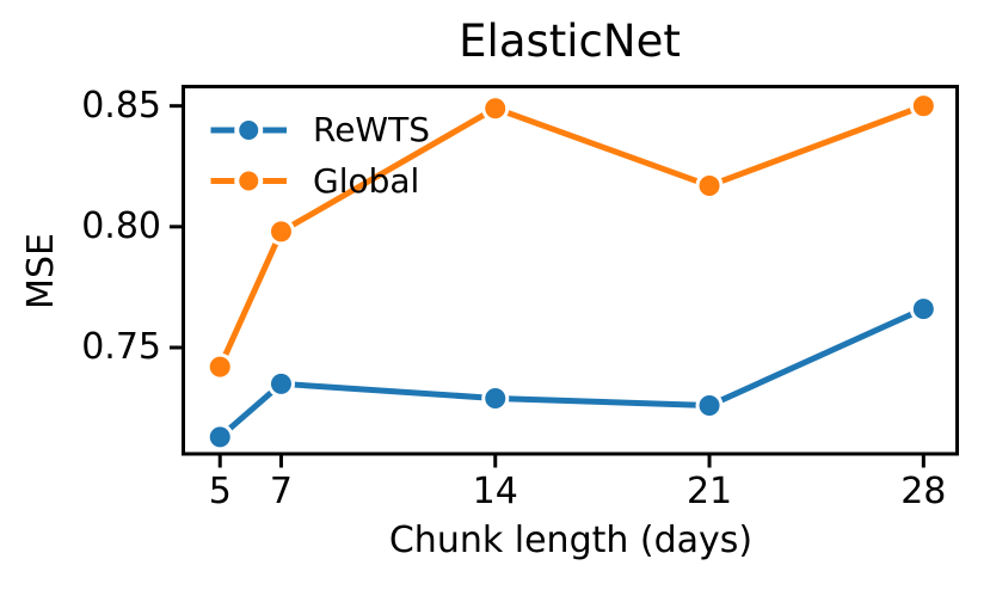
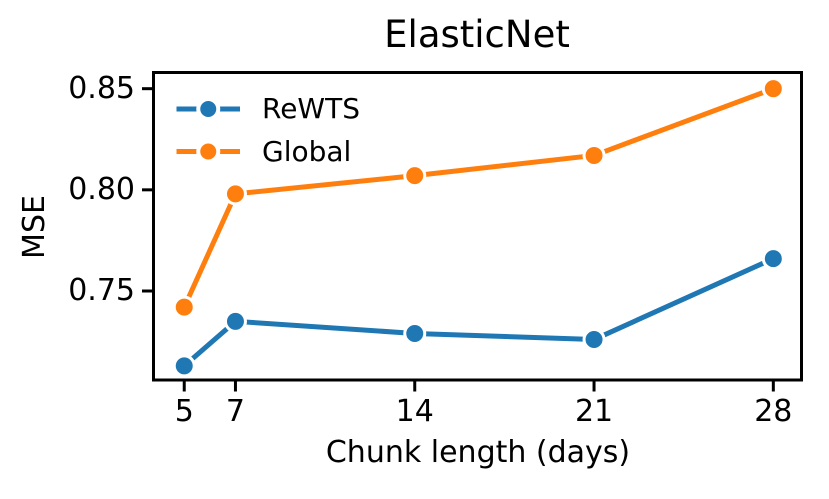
Global/14: 0.849 -> 0.807
